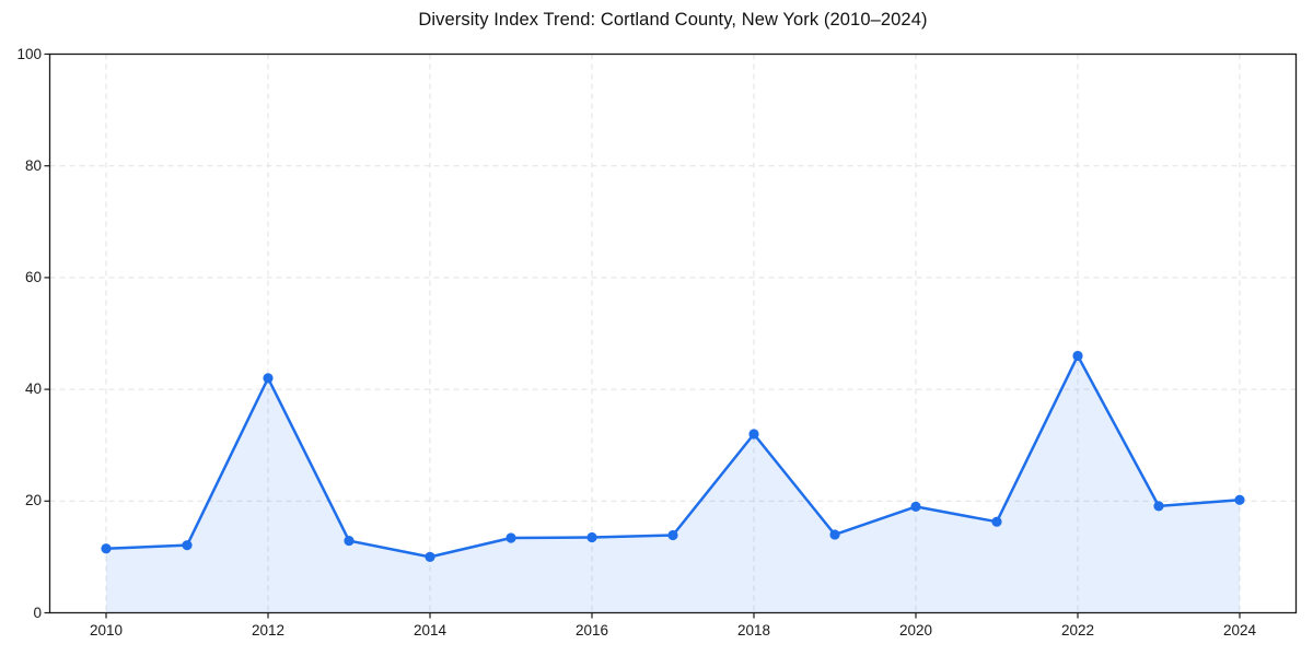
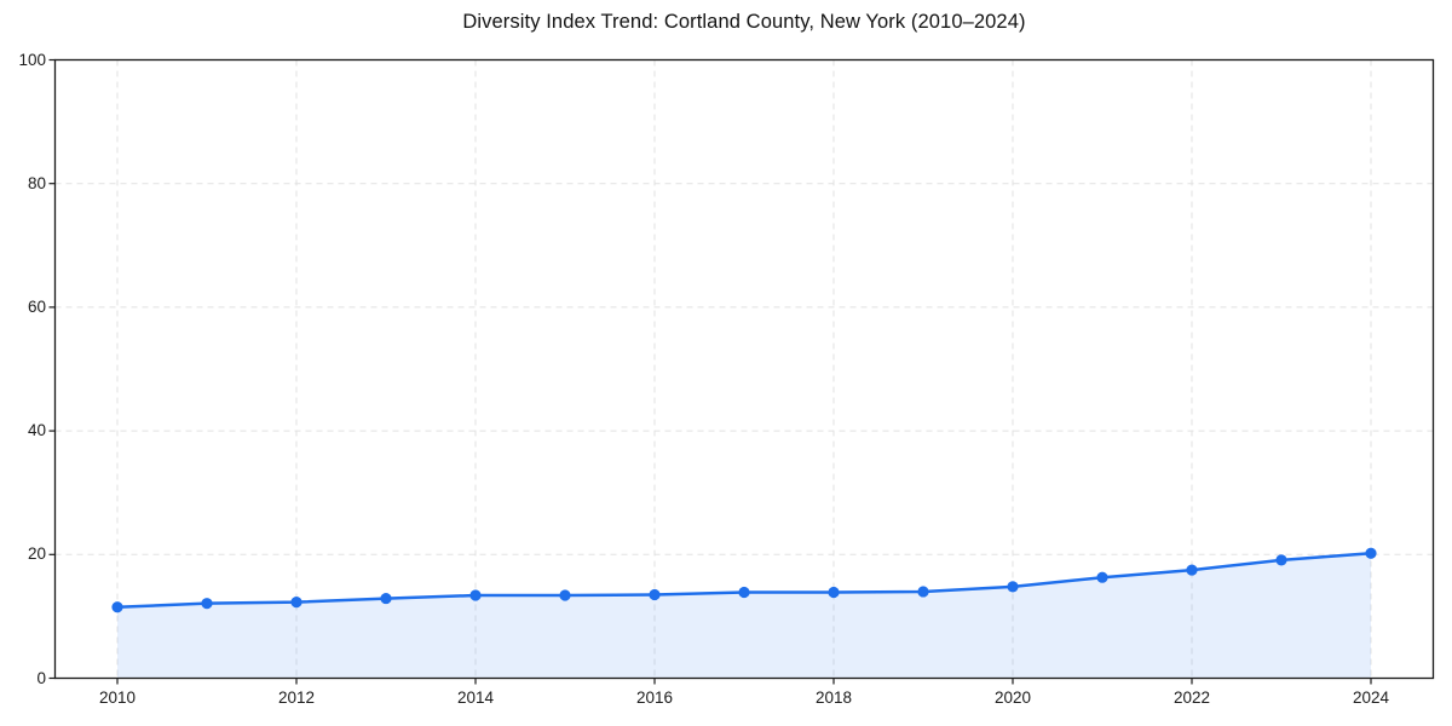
2012: 42 -> 12
2014: 10 -> 13
2018: 32 -> 14
2020: 19 -> 15
2022: 46 -> 18
